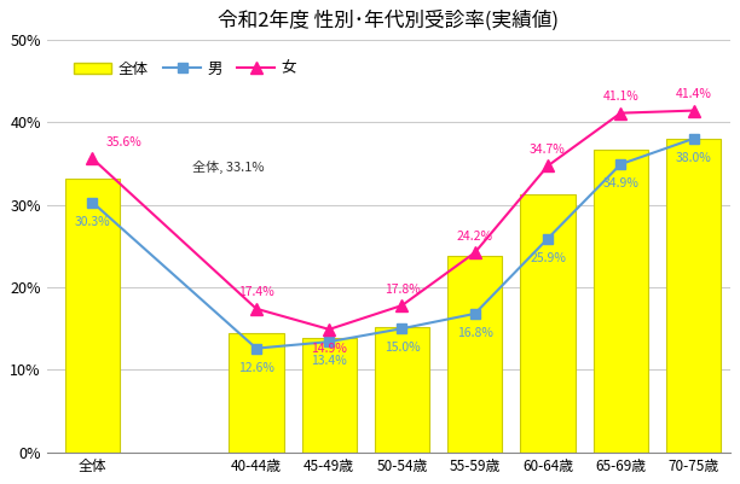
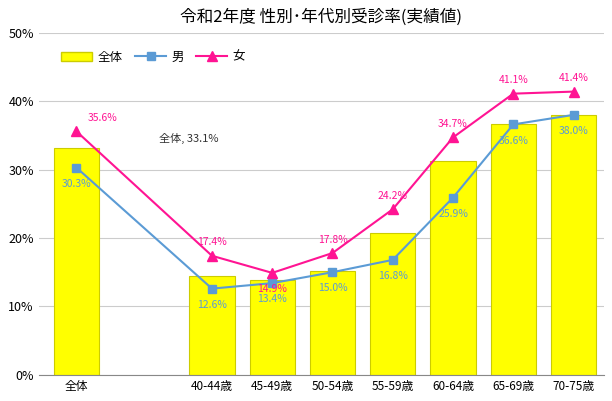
全体/55-59歳: 23.8% -> 20.8%
男/65-69歳: 34.9% -> 36.6%
